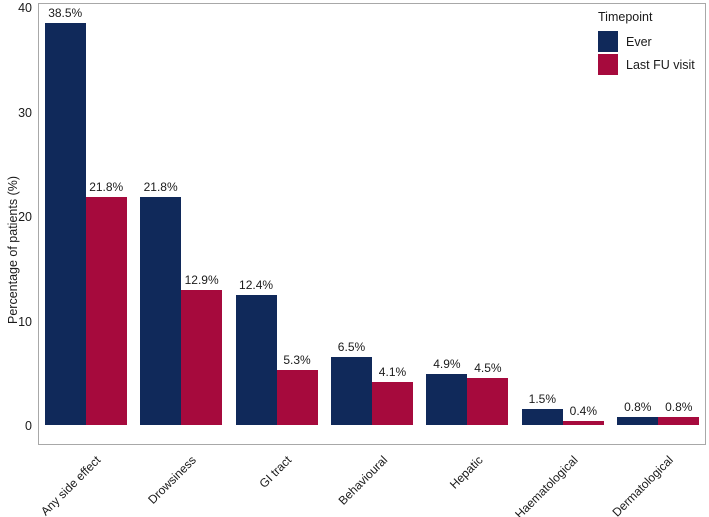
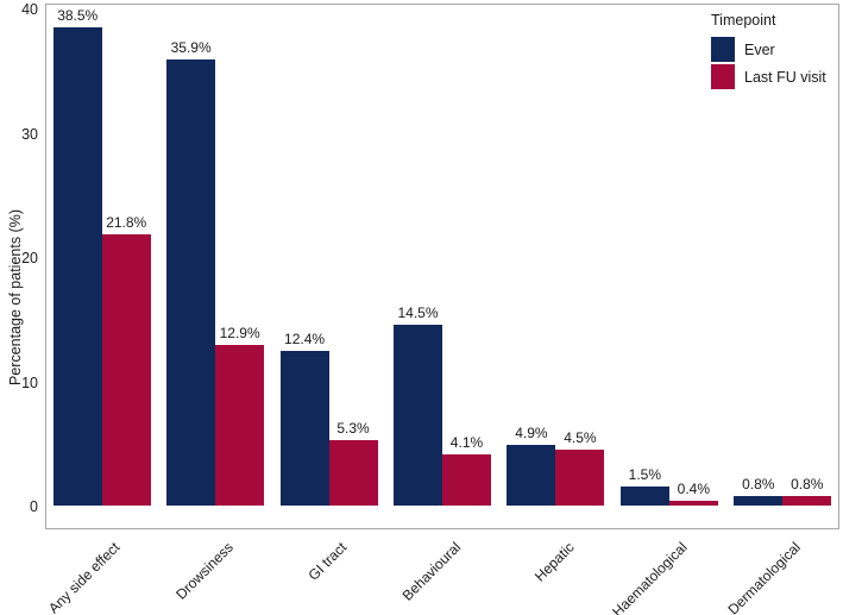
Ever/Drowsiness: 21.8% -> 35.9%
Ever/Behavioural: 6.5% -> 14.5%
